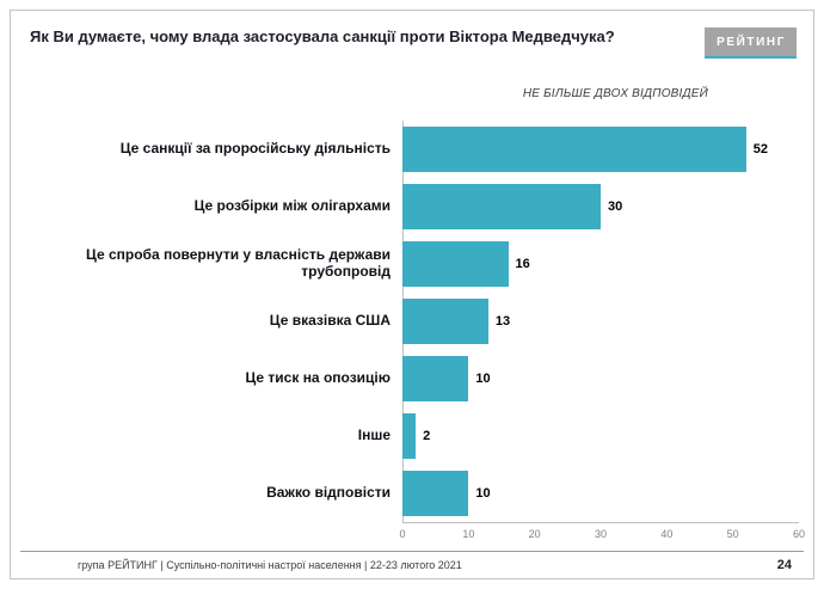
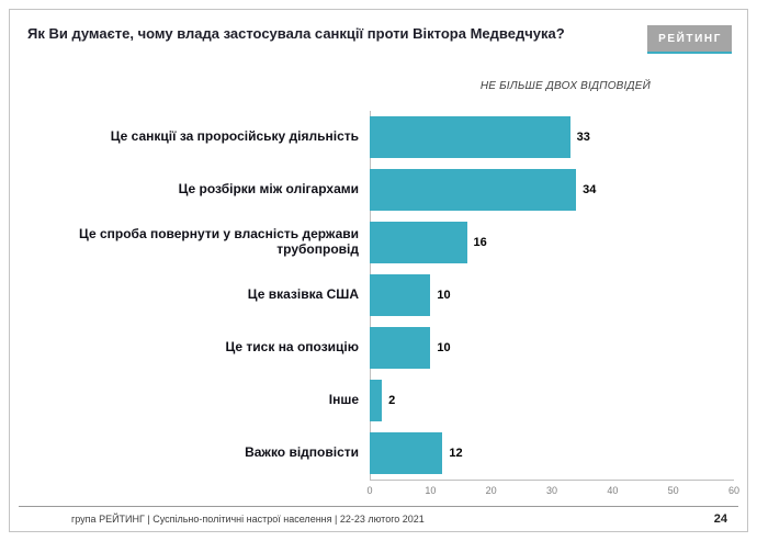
Це санкції за проросійську діяльність: 52 -> 33
Це розбірки між олігархами: 30 -> 34
Це вказівка США: 13 -> 10
Важко відповісти: 10 -> 12
